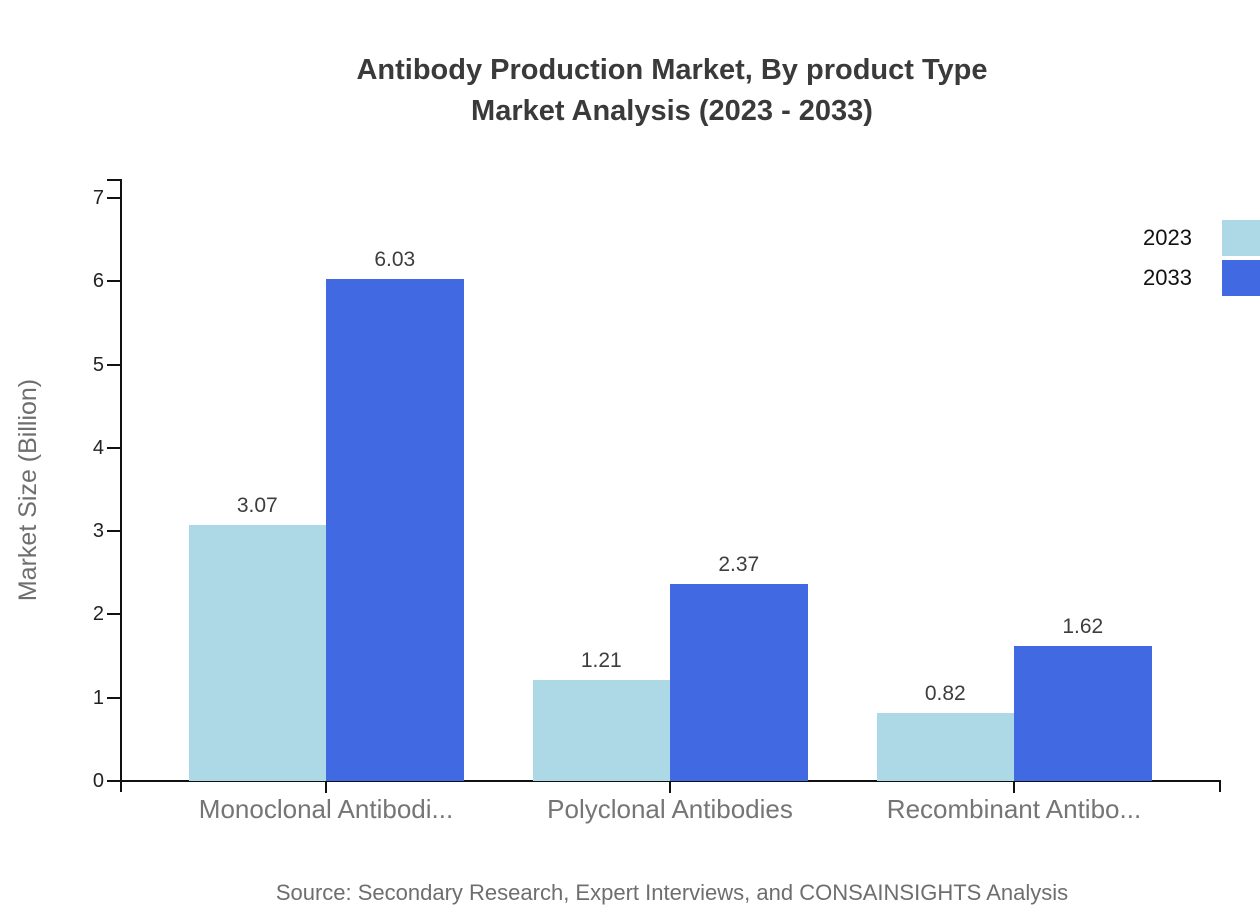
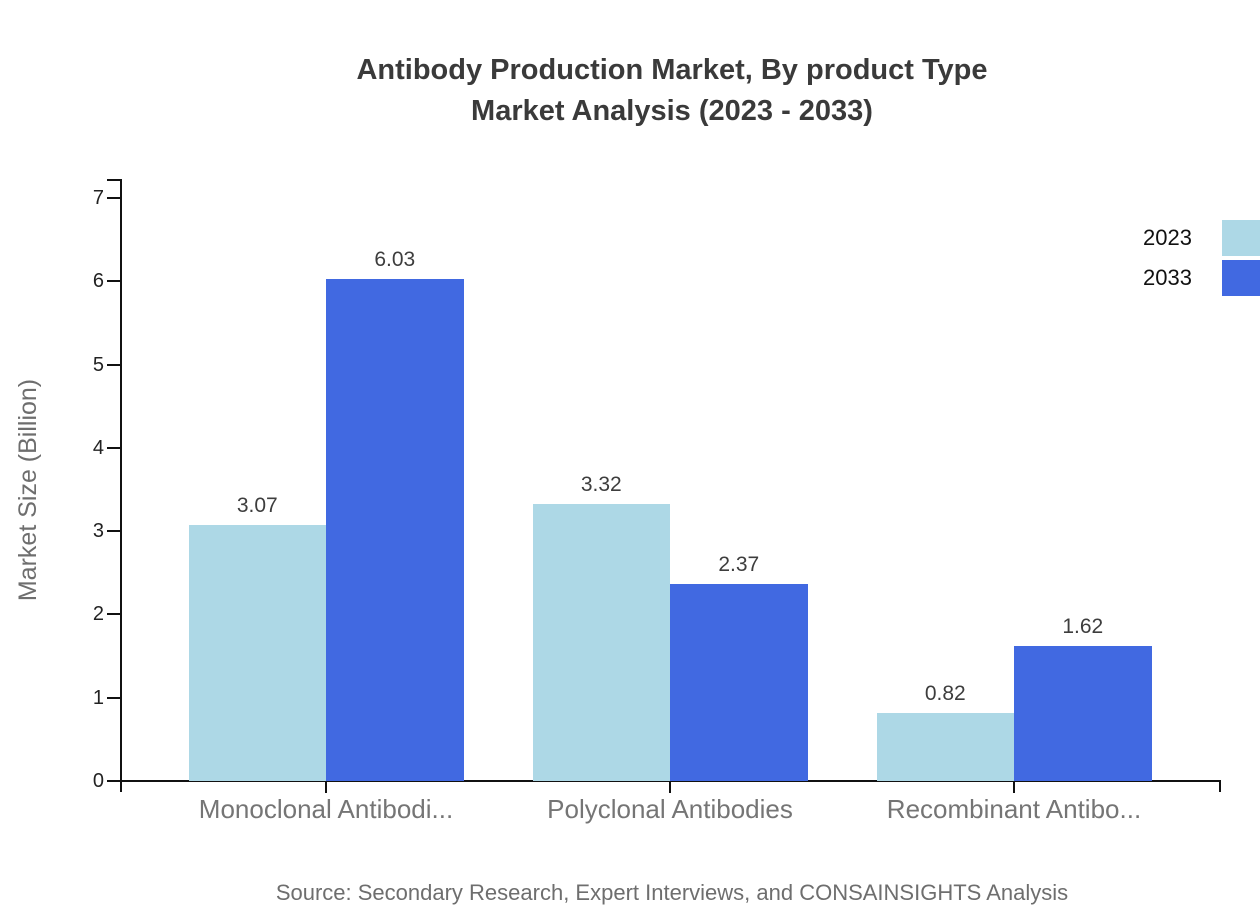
2023/Polyclonal Antibodies: 1.21 -> 3.32
